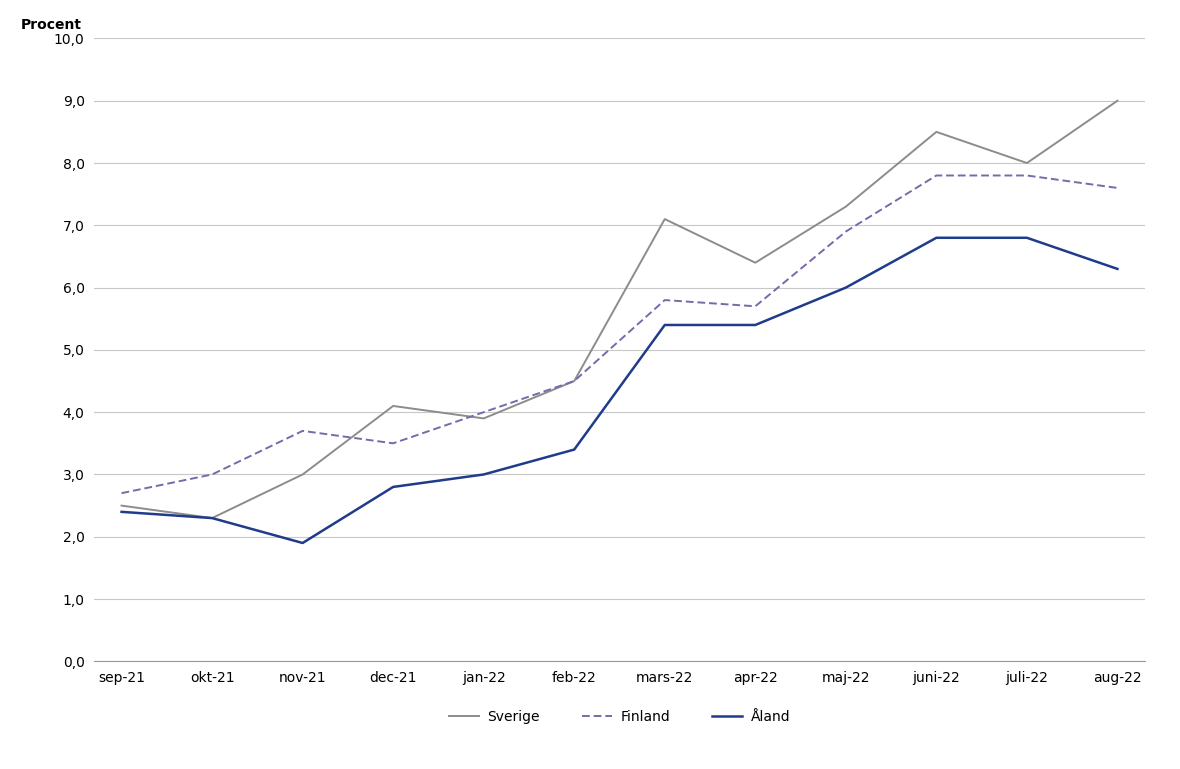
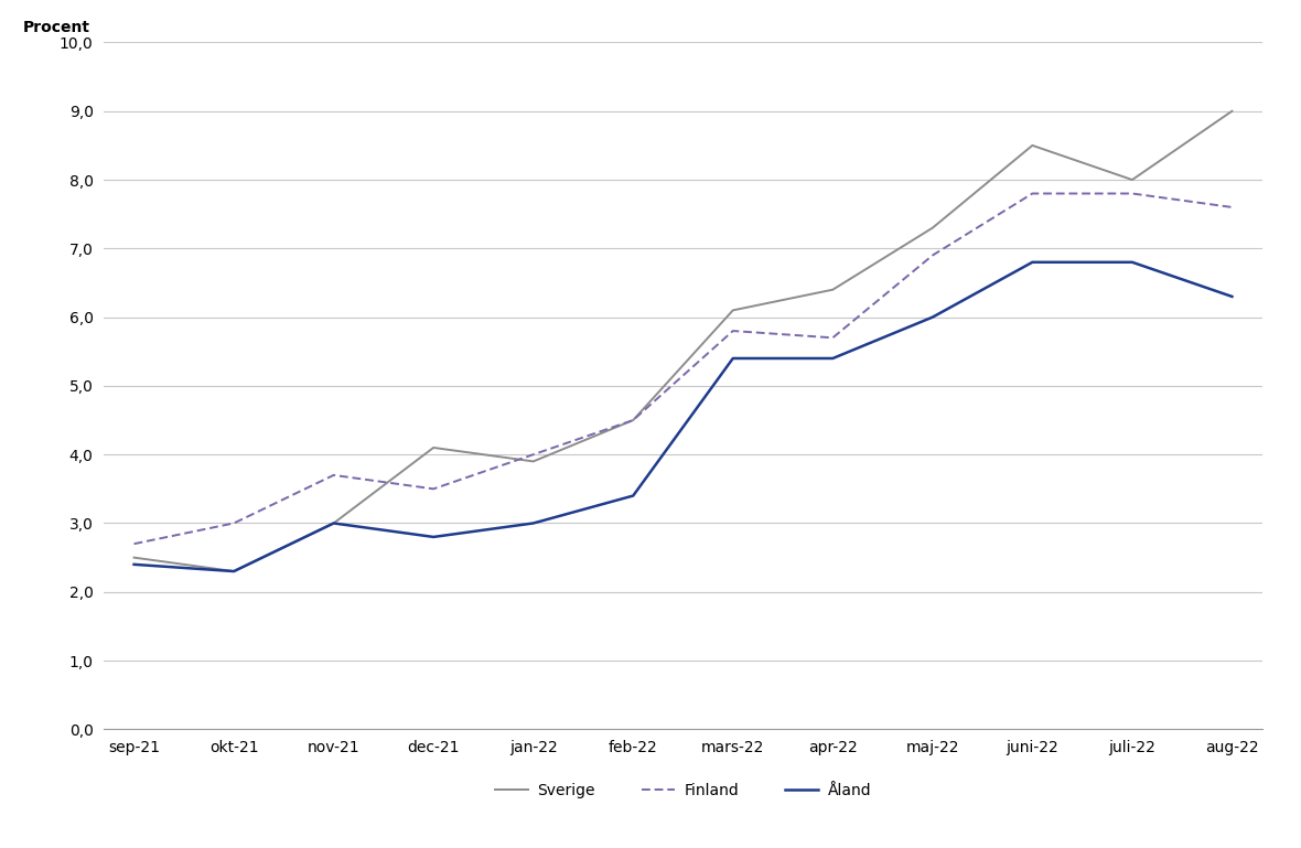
Åland/nov-21: 1,9 -> 3,0
Sverige/mars-22: 7,1 -> 6,1
